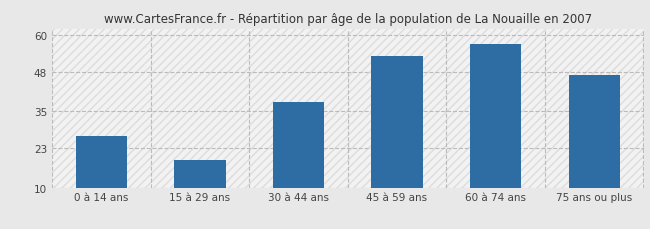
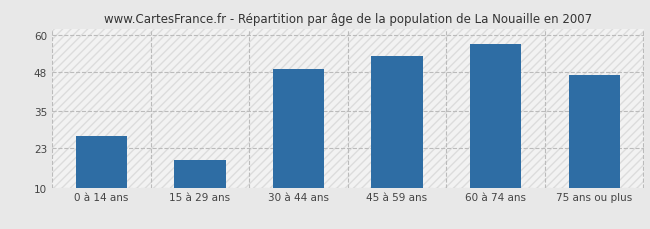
30 à 44 ans: 38 -> 49
